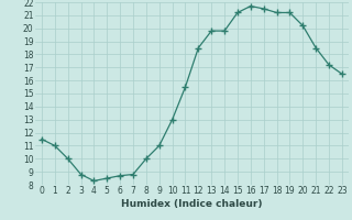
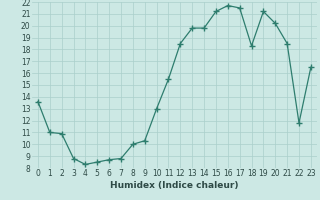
0: 11.5 -> 13.6
2: 10.0 -> 10.9
9: 11.0 -> 10.3
18: 21.2 -> 18.3
22: 17.2 -> 11.8
